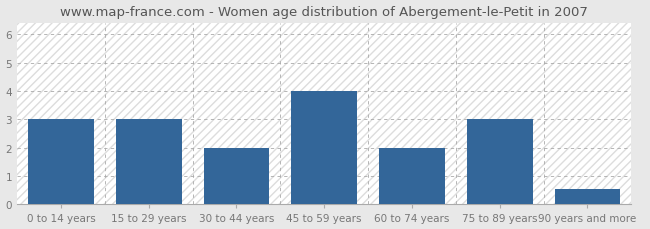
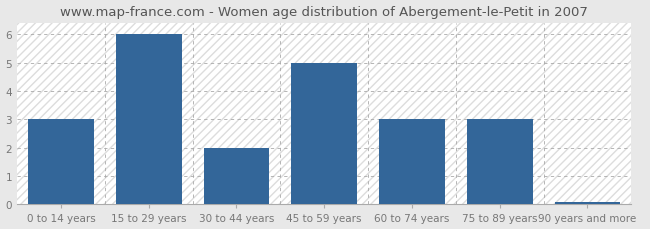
15 to 29 years: 3.00 -> 6.00
45 to 59 years: 4.00 -> 5.00
60 to 74 years: 2.00 -> 3.00
90 years and more: 0.55 -> 0.07
